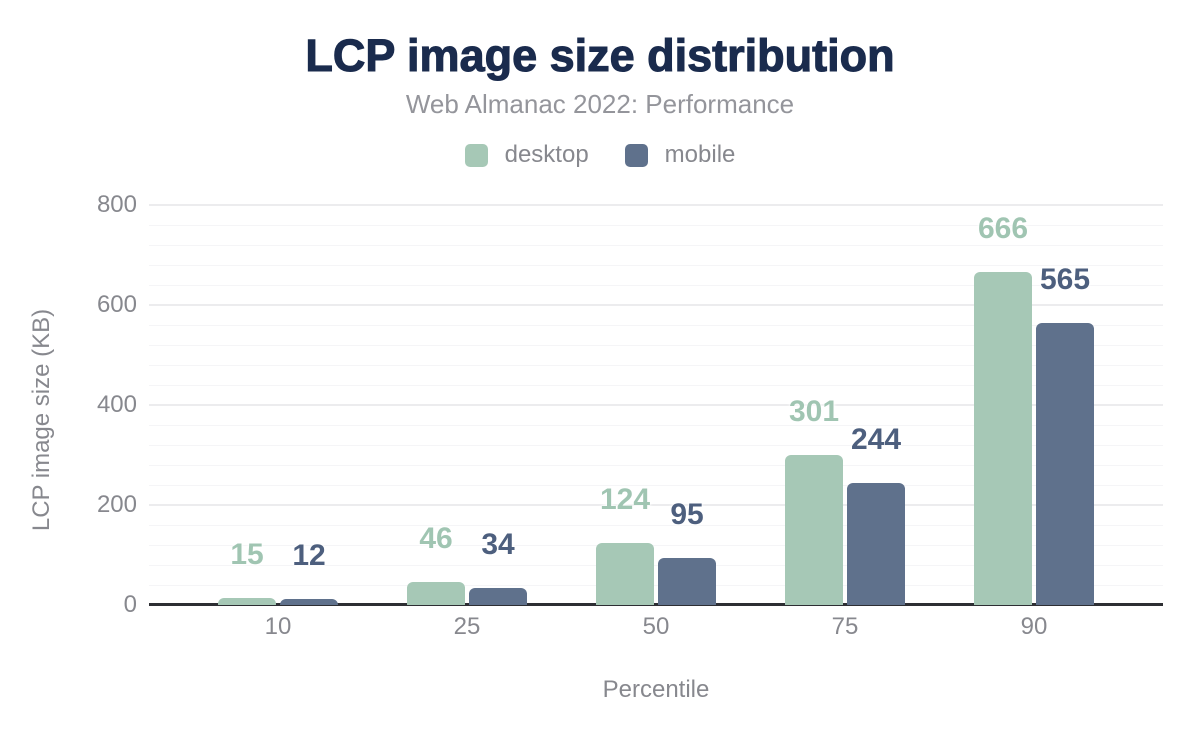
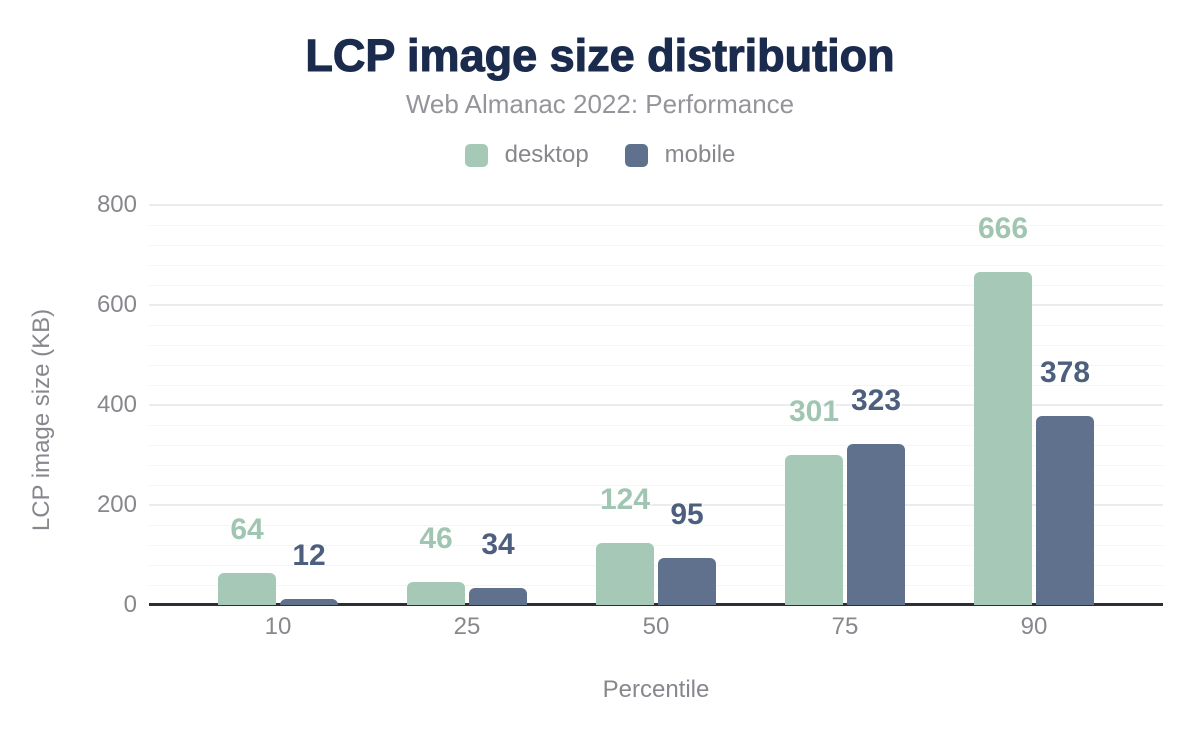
desktop/10: 15 -> 64
mobile/75: 244 -> 323
mobile/90: 565 -> 378
